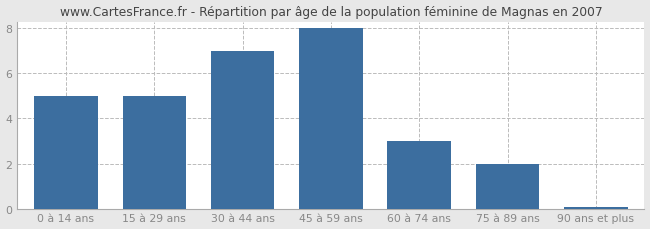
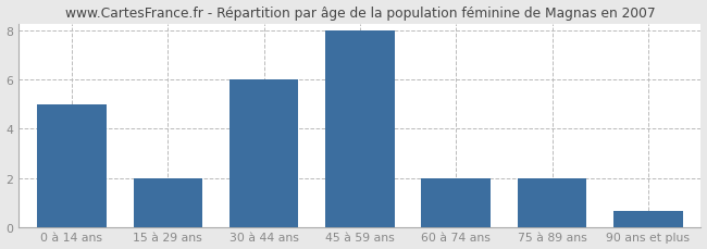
15 à 29 ans: 5.00 -> 2.00
30 à 44 ans: 7.00 -> 6.00
60 à 74 ans: 3.00 -> 2.00
90 ans et plus: 0.07 -> 0.65
